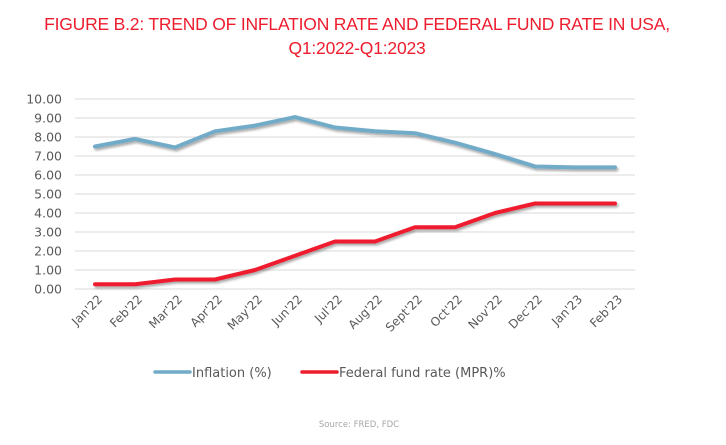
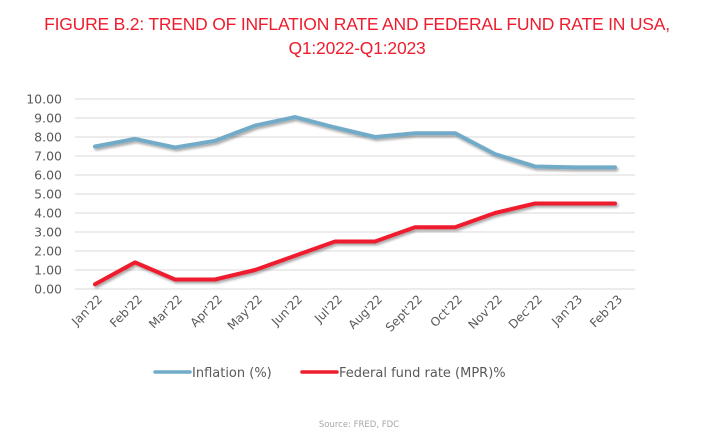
Federal fund rate (MPR)%/Feb'22: 0.2 -> 1.4
Inflation (%)/Apr'22: 8.3 -> 7.8
Inflation (%)/Aug'22: 8.3 -> 8.0
Inflation (%)/Oct'22: 7.7 -> 8.2
